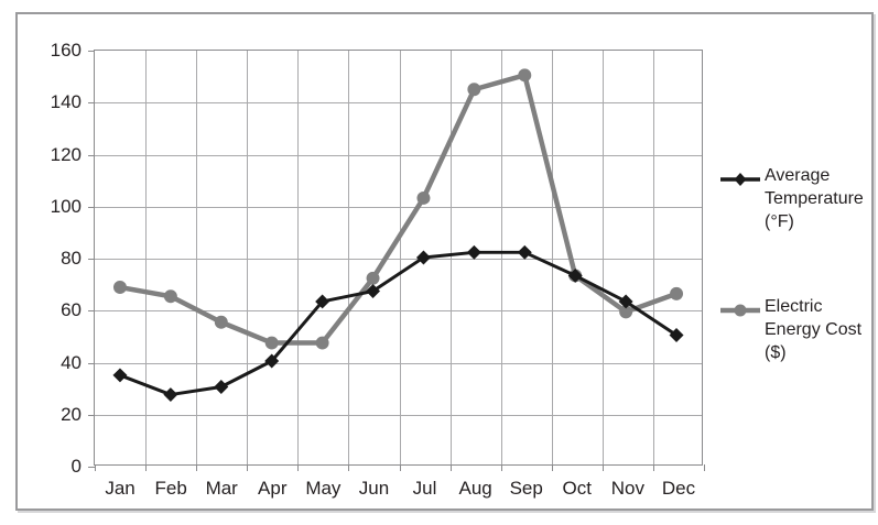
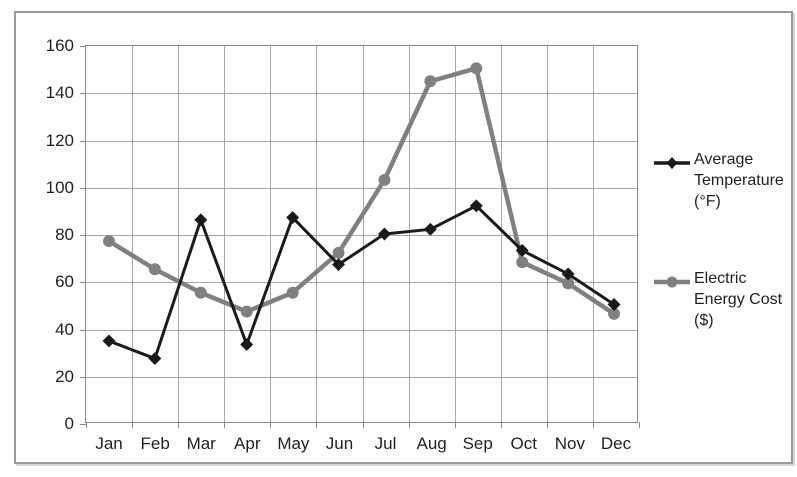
Electric Energy Cost ($)/Jan: 68 -> 77
Average Temperature (°F)/Mar: 30 -> 86
Average Temperature (°F)/Apr: 40 -> 33
Average Temperature (°F)/May: 63 -> 87
Electric Energy Cost ($)/May: 47 -> 55
Average Temperature (°F)/Sep: 82 -> 92
Electric Energy Cost ($)/Oct: 73 -> 68
Electric Energy Cost ($)/Dec: 66 -> 46
